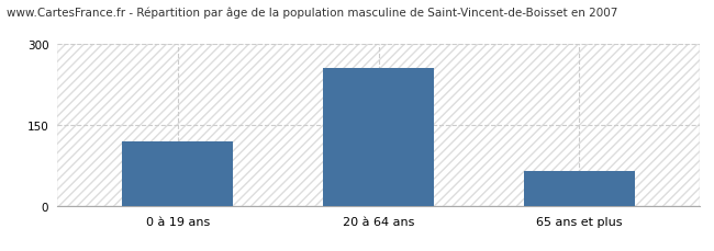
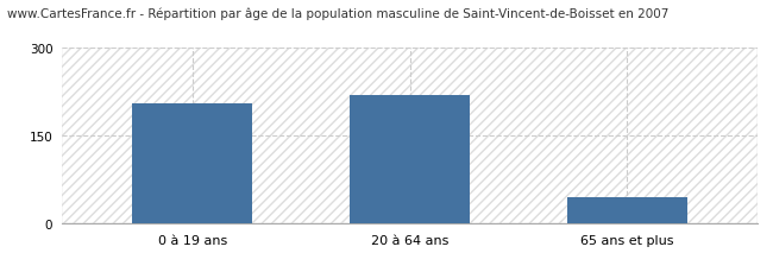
0 à 19 ans: 120 -> 205
20 à 64 ans: 255 -> 220
65 ans et plus: 65 -> 45
